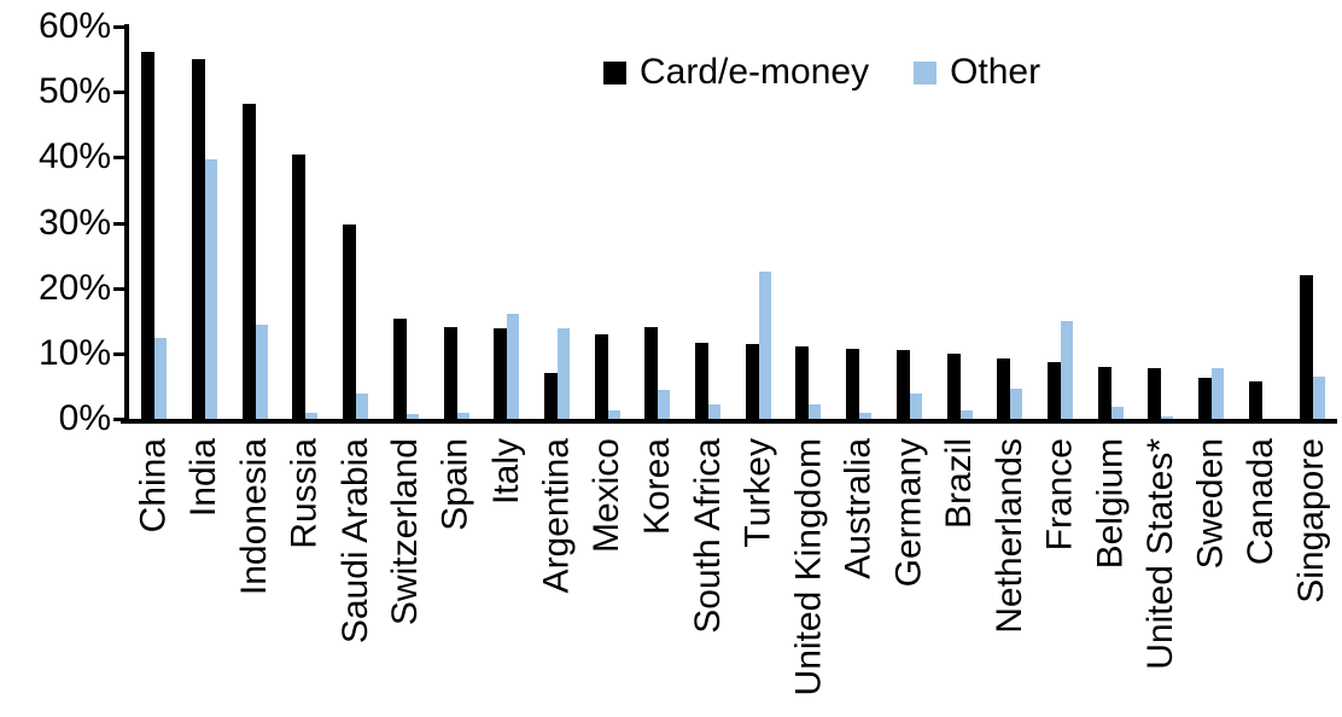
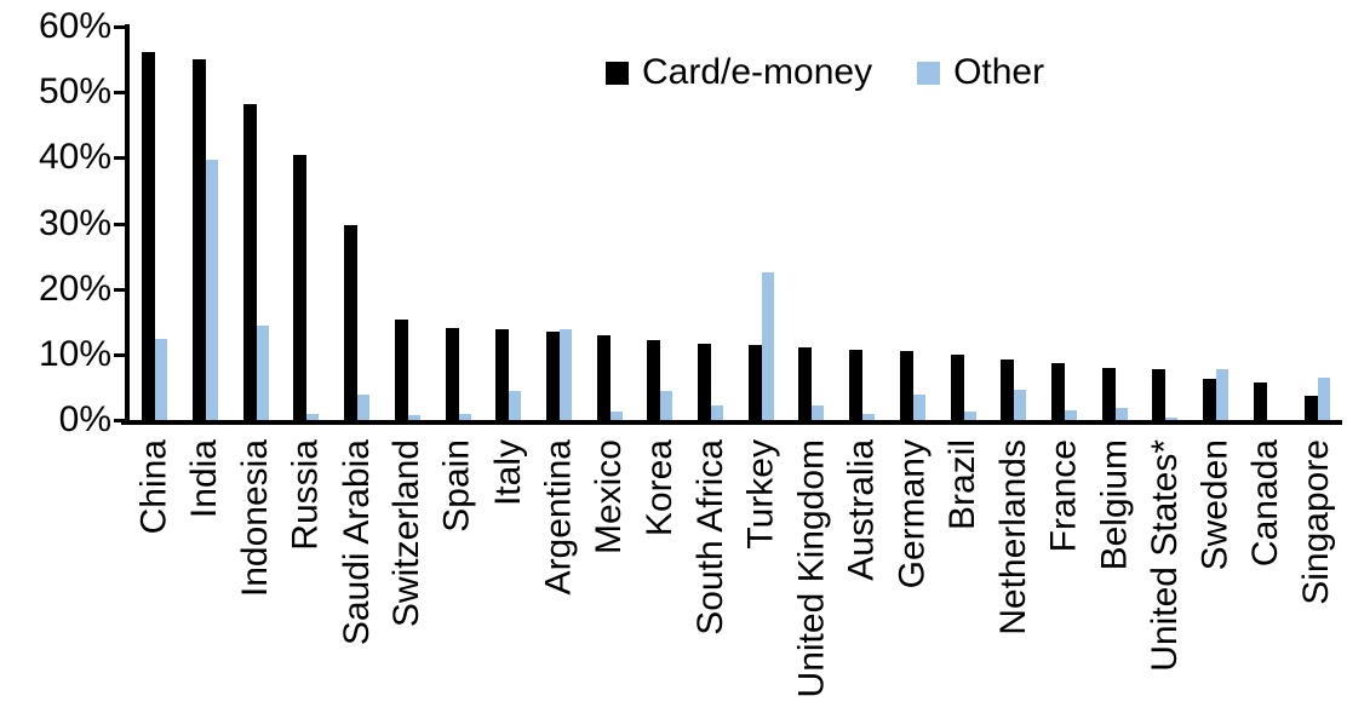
Other/Italy: 16% -> 4%
Card/e-money/Argentina: 7% -> 13%
Card/e-money/Korea: 14% -> 12%
Other/France: 15% -> 1%
Card/e-money/Singapore: 22% -> 4%
